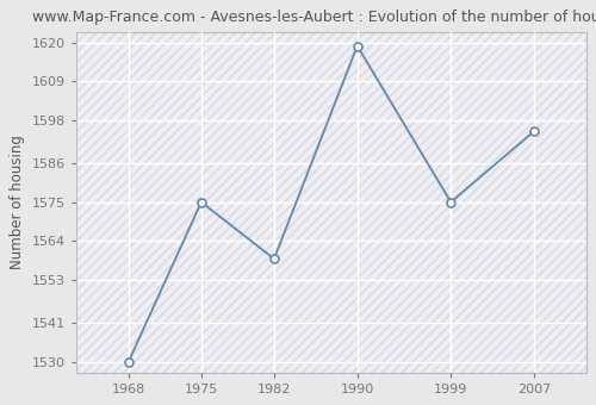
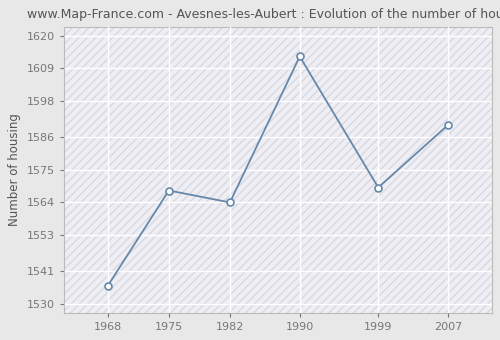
1968: 1530 -> 1536
1975: 1575 -> 1568
1982: 1559 -> 1564
1990: 1619 -> 1613
1999: 1575 -> 1569
2007: 1595 -> 1590
